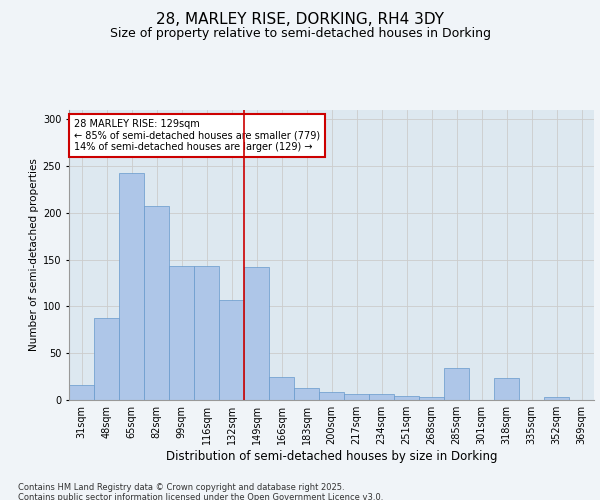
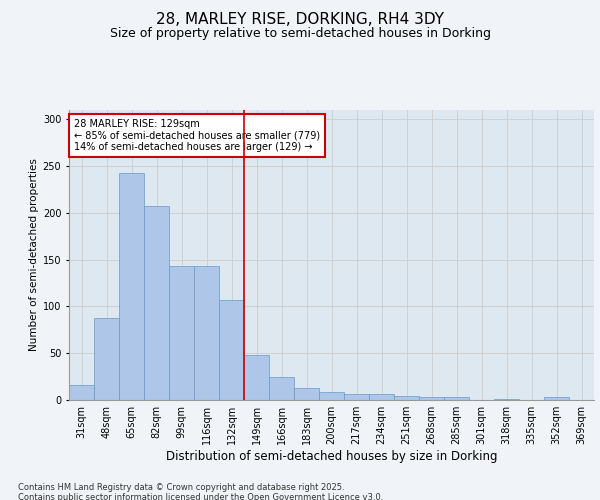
149sqm: 142 -> 48
285sqm: 34 -> 3
318sqm: 24 -> 1
